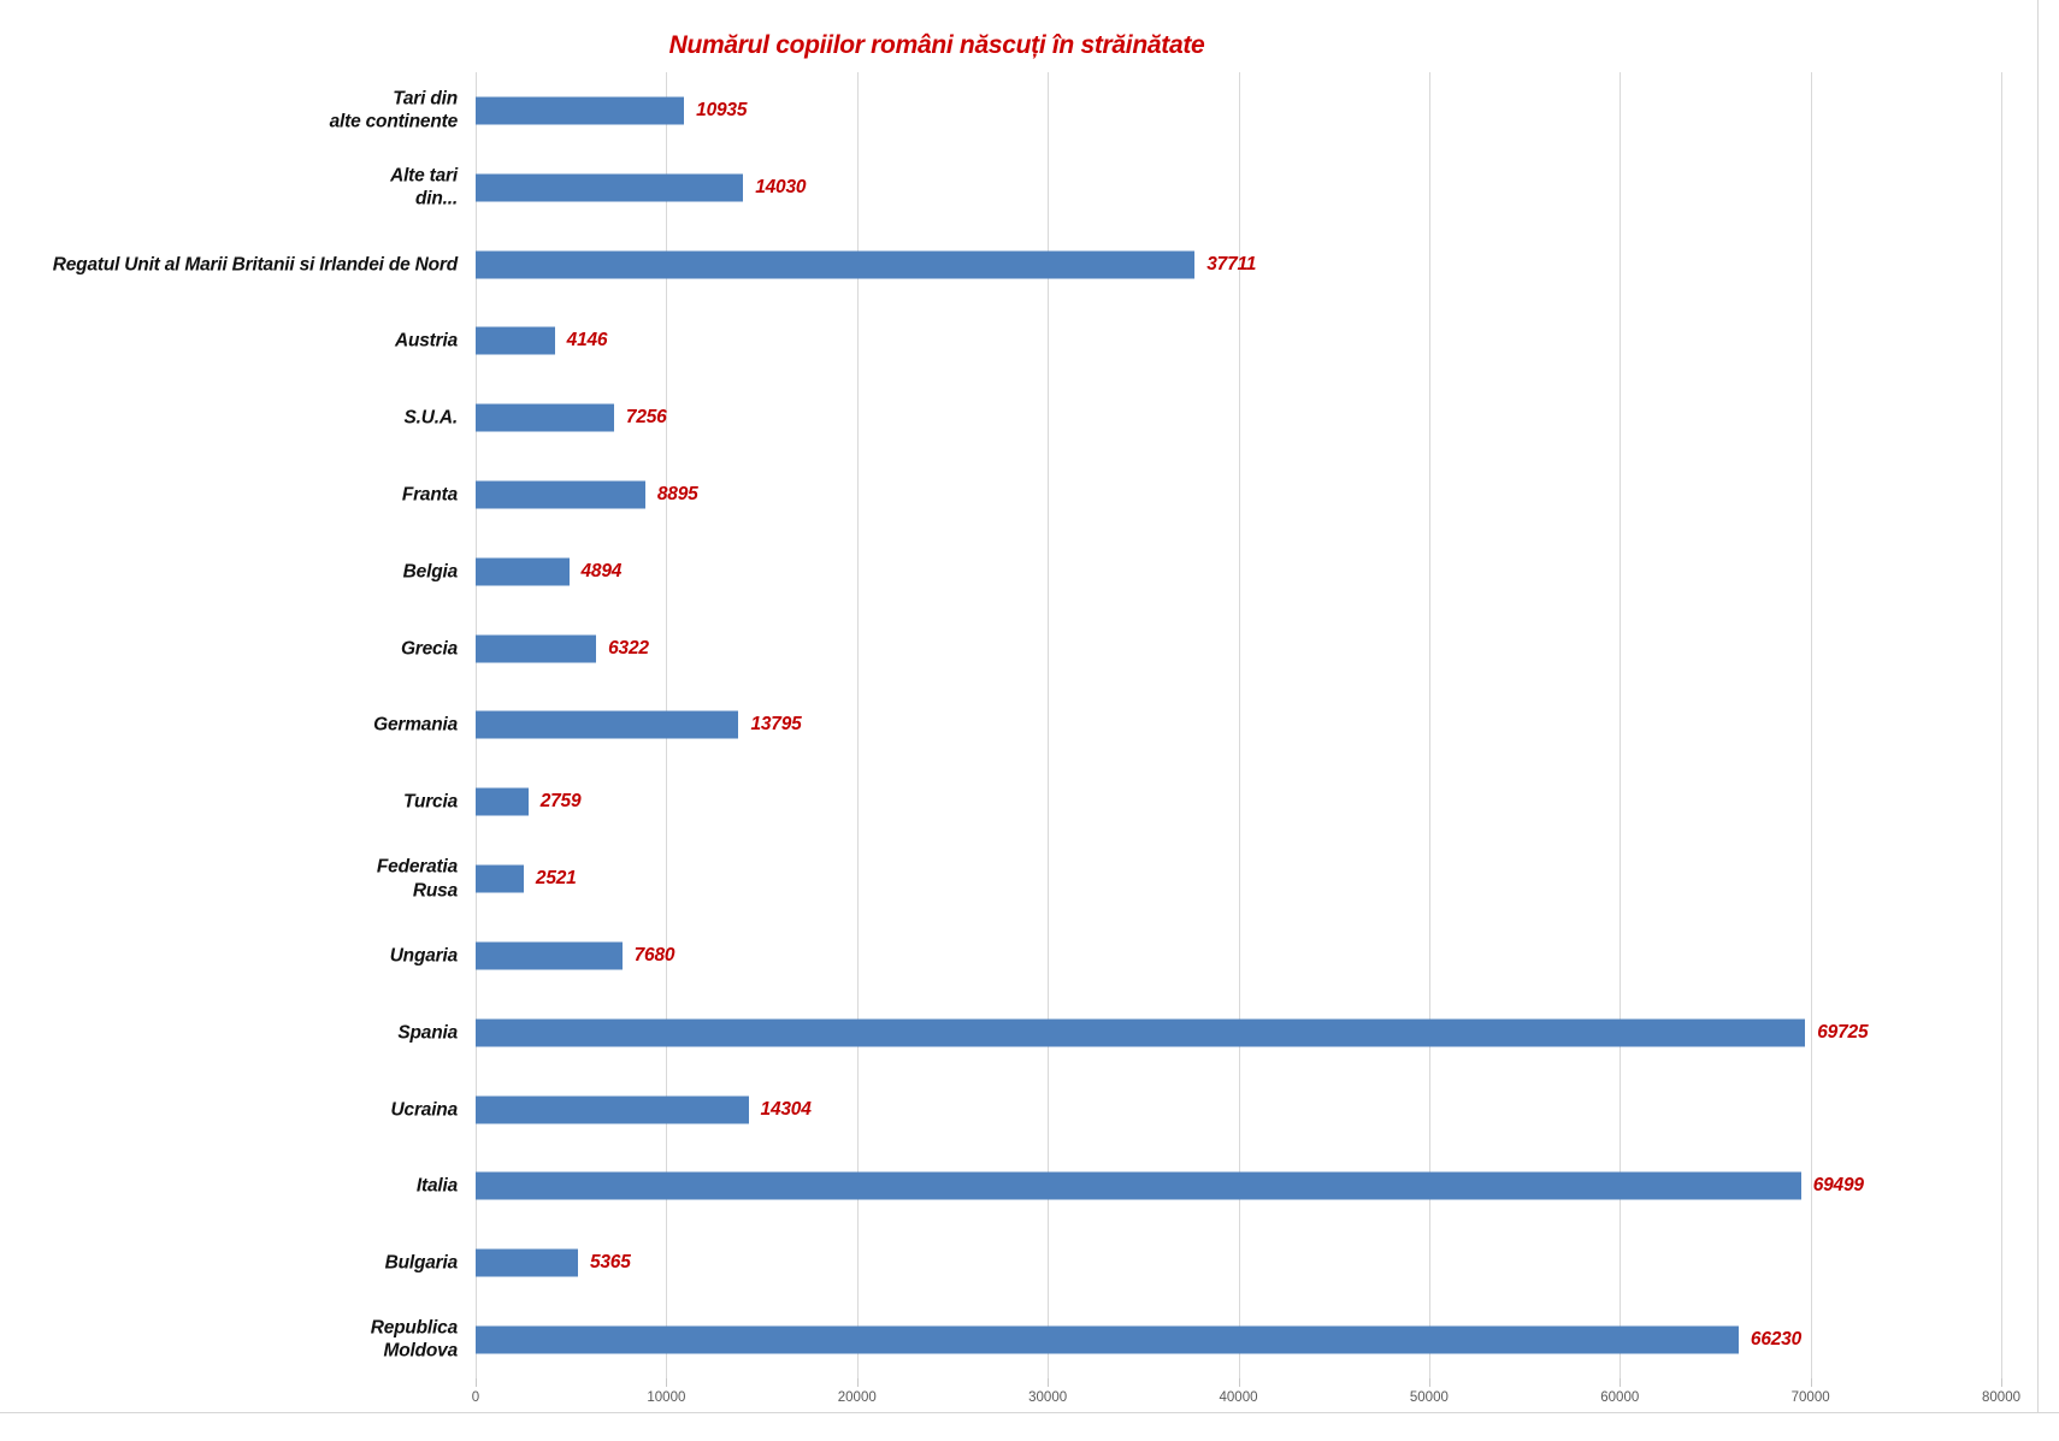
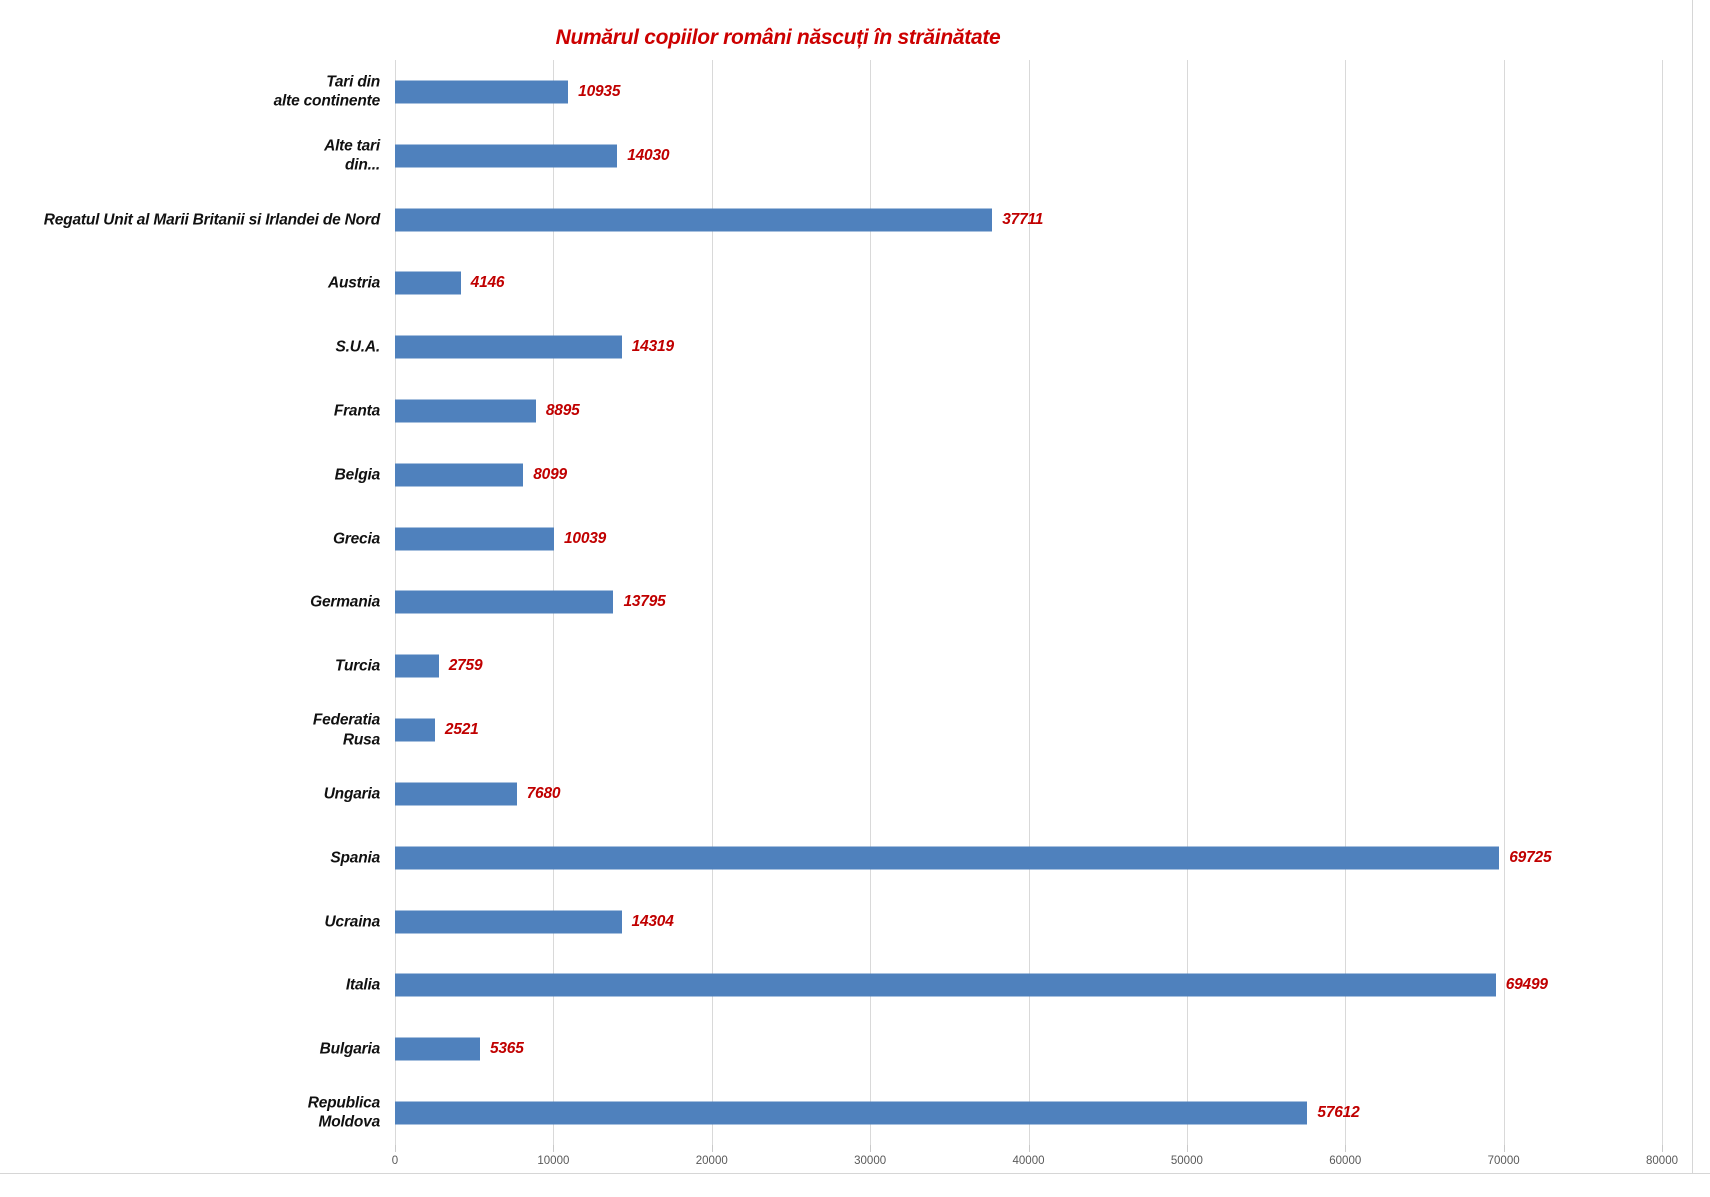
S.U.A.: 7256 -> 14319
Belgia: 4894 -> 8099
Grecia: 6322 -> 10039
Republica Moldova: 66230 -> 57612
